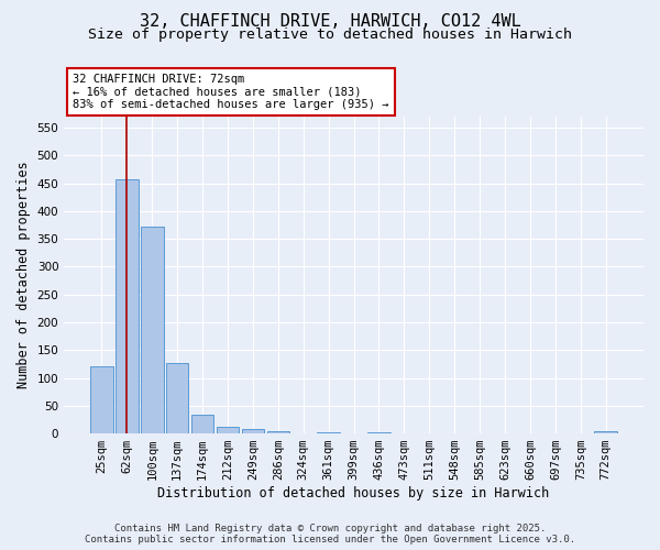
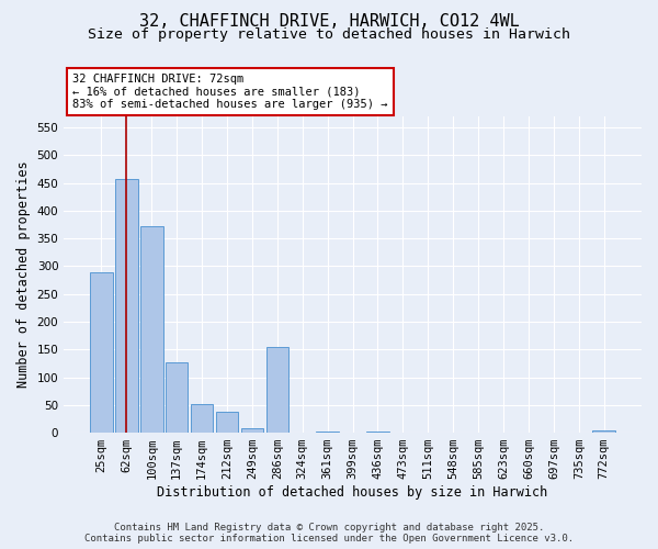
25sqm: 120 -> 288
174sqm: 34 -> 52
212sqm: 13 -> 38
286sqm: 5 -> 154
